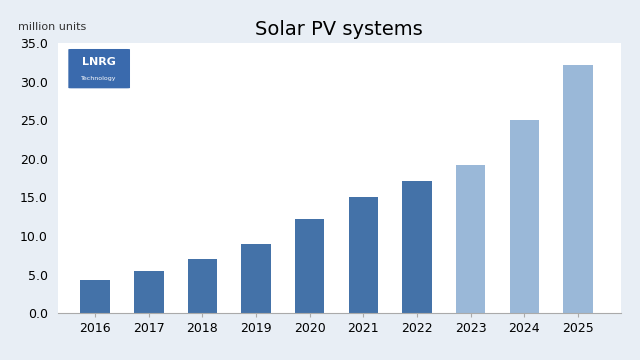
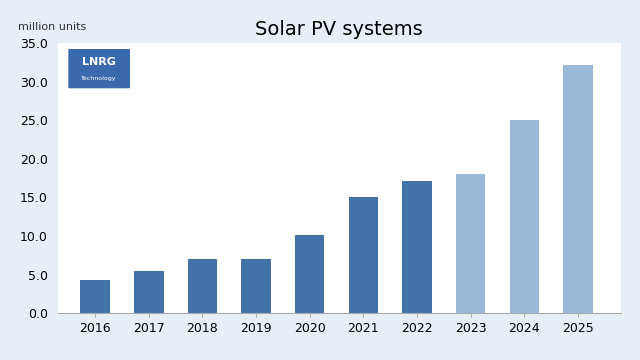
2019: 9.0 -> 7.0
2020: 12.2 -> 10.2
2023: 19.2 -> 18.0
